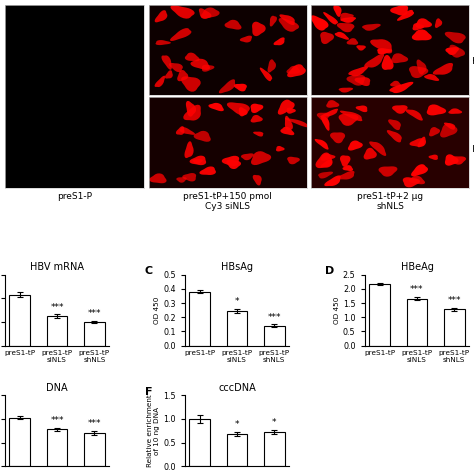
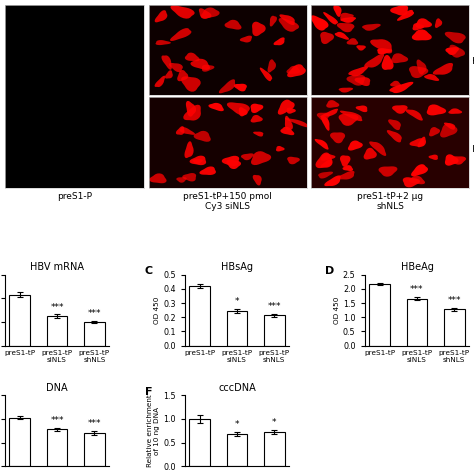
HBsAg/preS1-tP: 0.38 -> 0.42
HBsAg/preS1-tP shNLS: 0.14 -> 0.21
